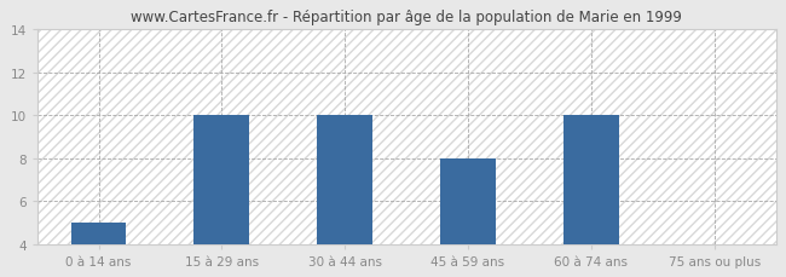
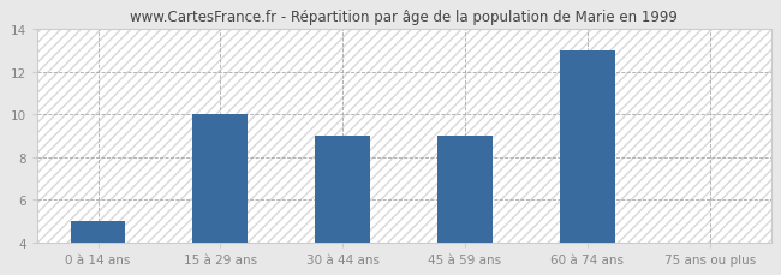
30 à 44 ans: 10 -> 9
45 à 59 ans: 8 -> 9
60 à 74 ans: 10 -> 13
